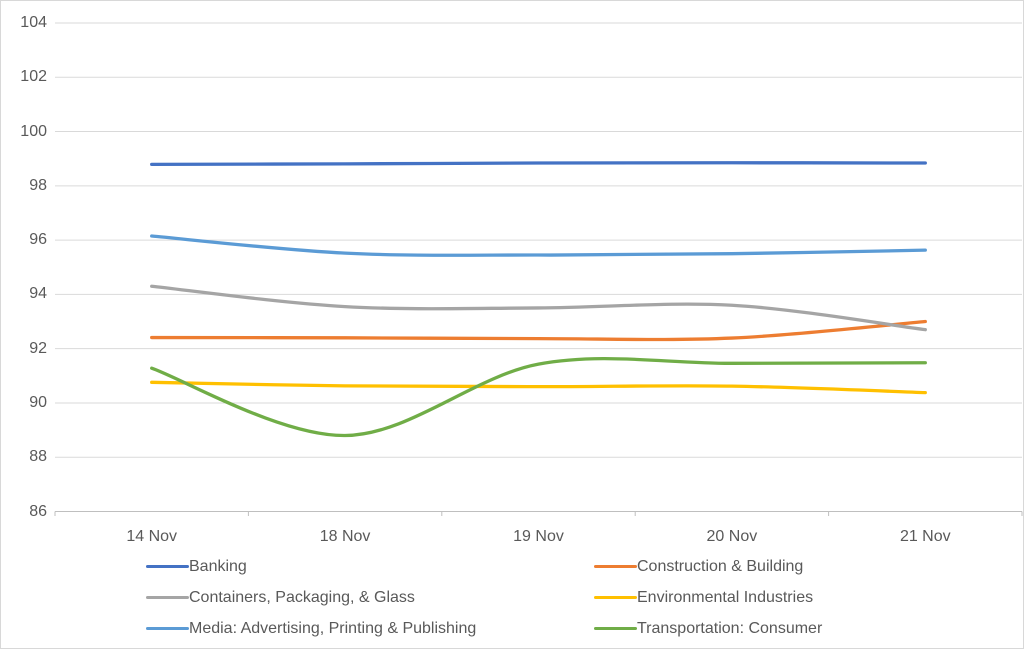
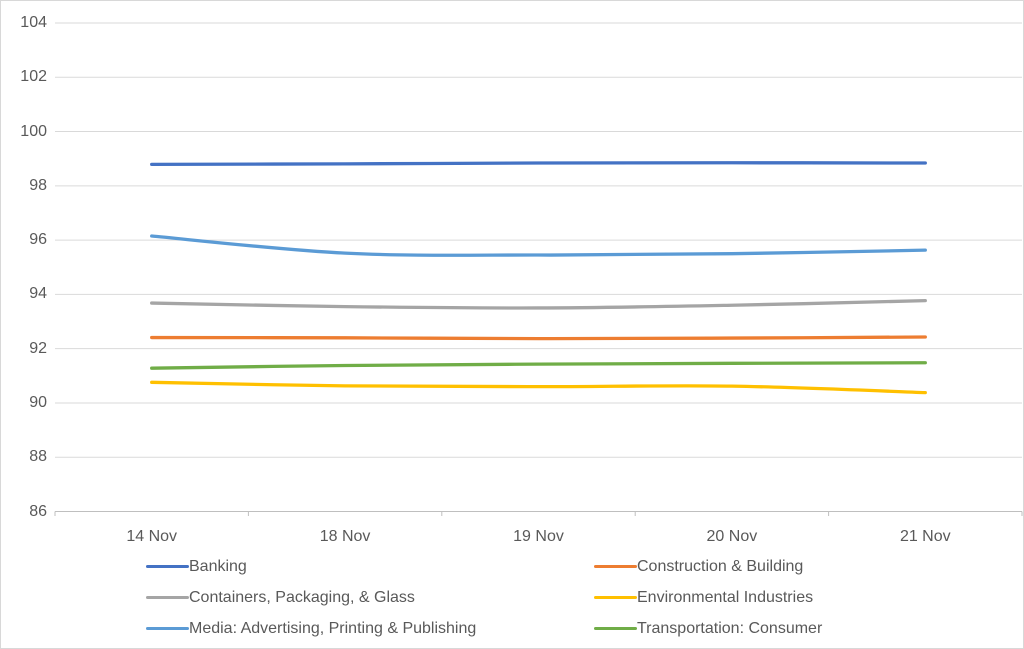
Containers, Packaging, & Glass/14 Nov: 94.3 -> 93.7
Transportation: Consumer/18 Nov: 88.8 -> 91.4
Construction & Building/21 Nov: 93.0 -> 92.4
Containers, Packaging, & Glass/21 Nov: 92.7 -> 93.8
